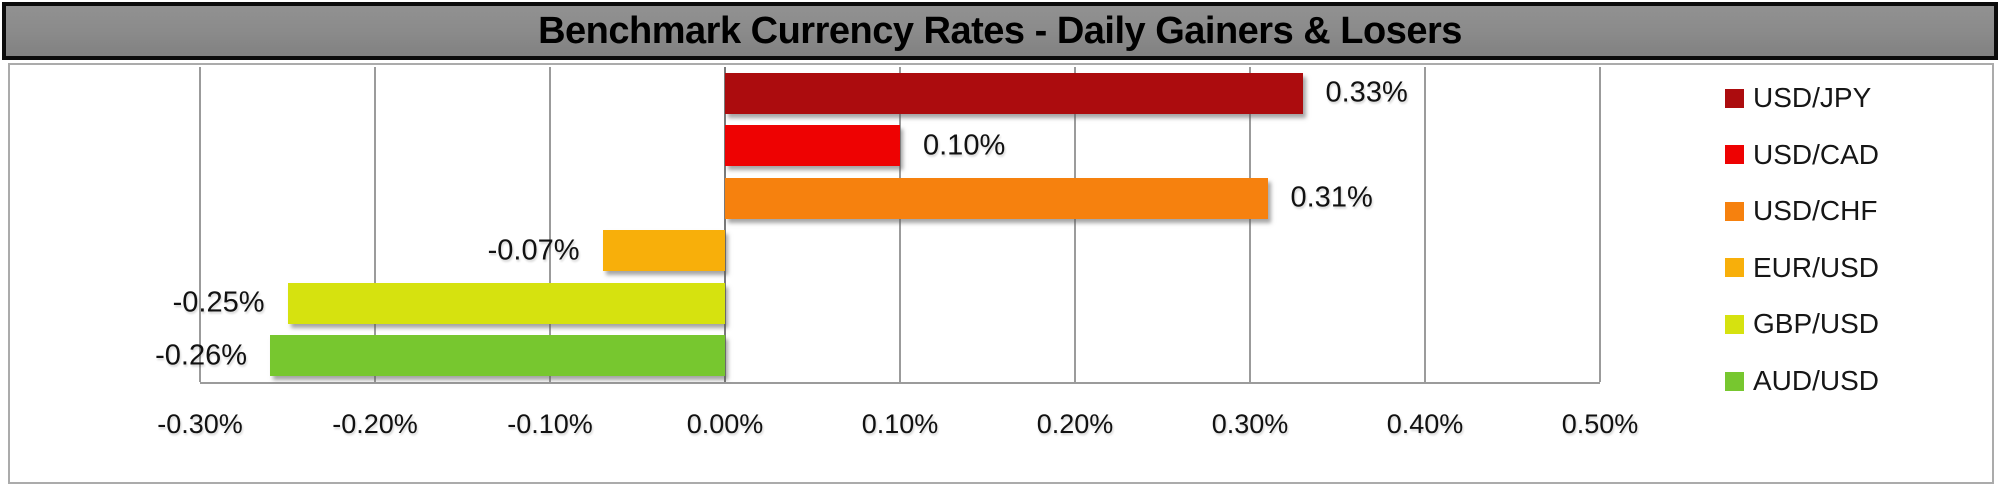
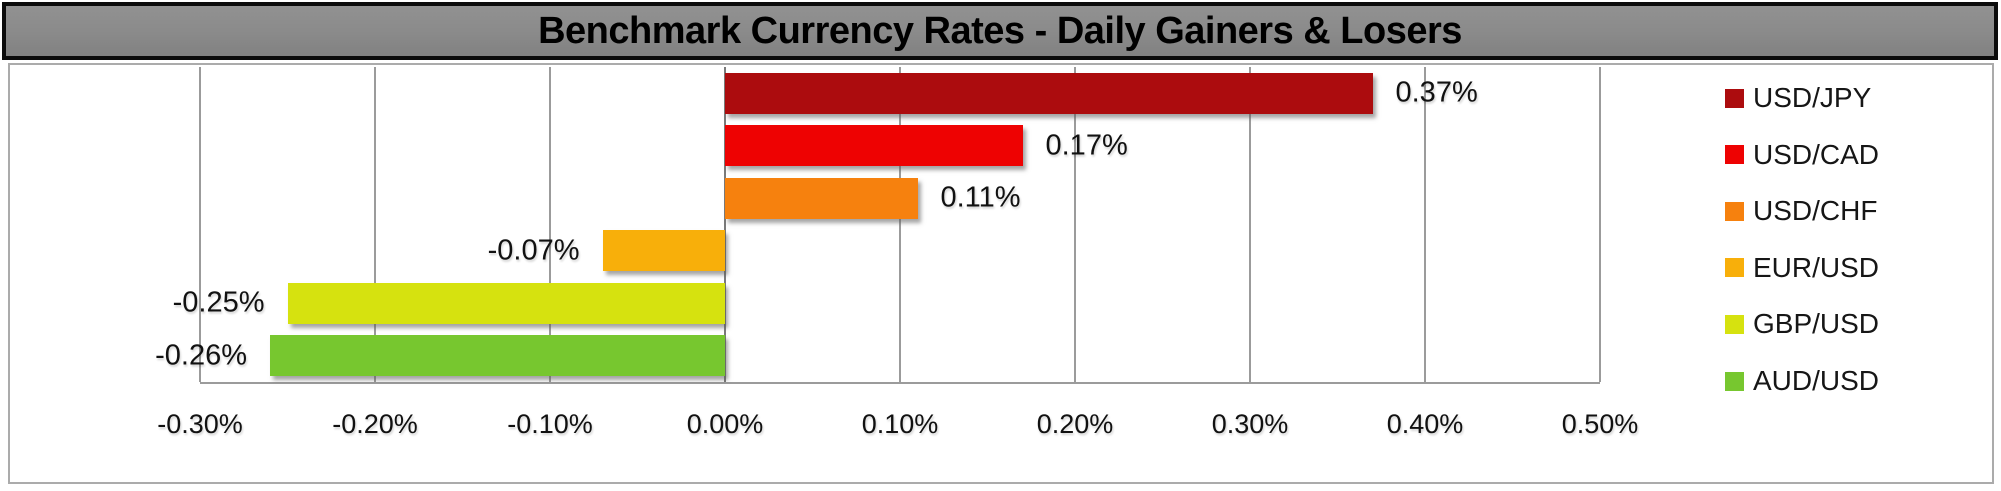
USD/JPY: 0.33% -> 0.37%
USD/CAD: 0.10% -> 0.17%
USD/CHF: 0.31% -> 0.11%
